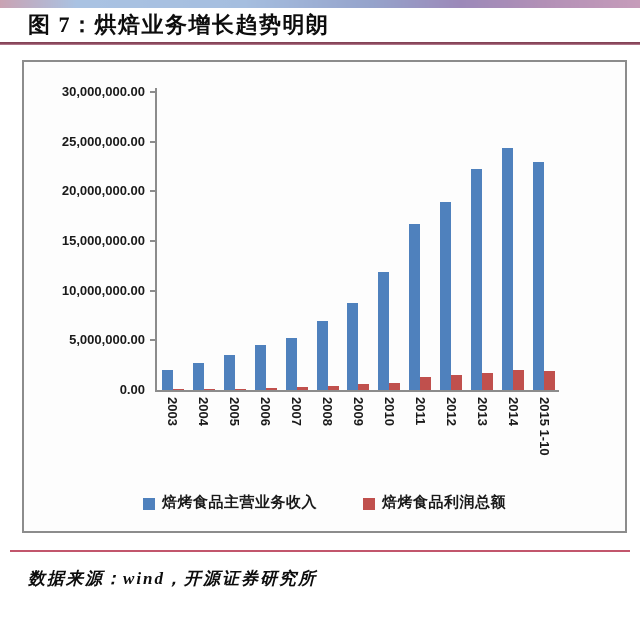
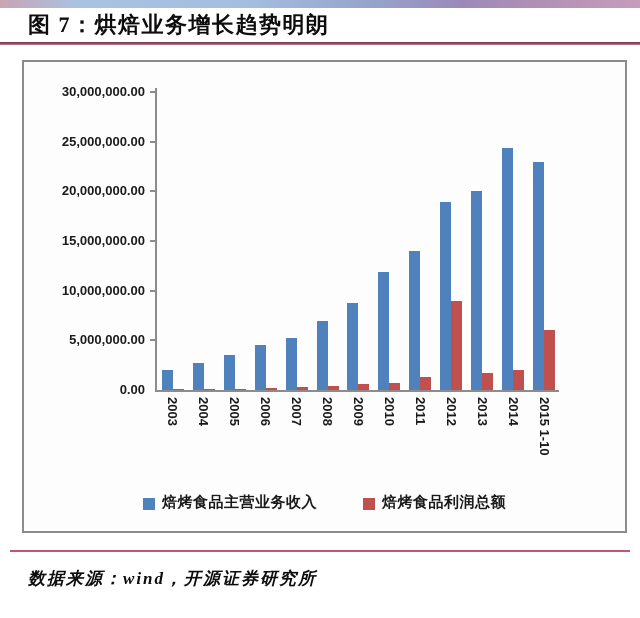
焙烤食品主营业务收入/2011: 17000000 -> 14000000
焙烤食品利润总额/2012: 2000000 -> 9000000
焙烤食品主营业务收入/2013: 22000000 -> 20000000
焙烤食品利润总额/2015 1-10: 2000000 -> 6000000
